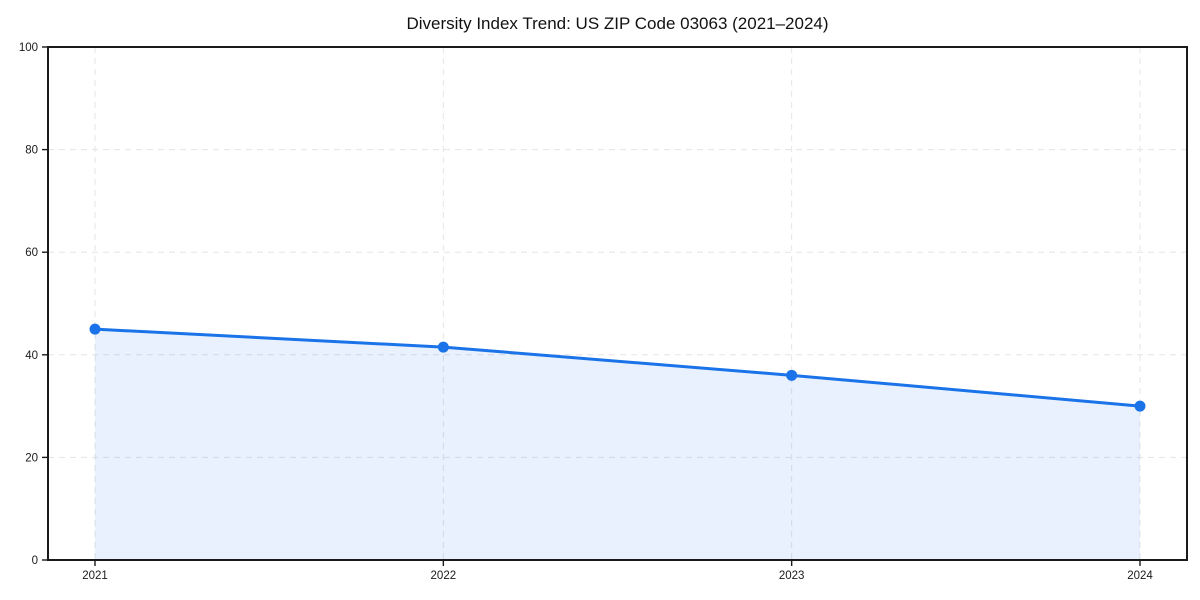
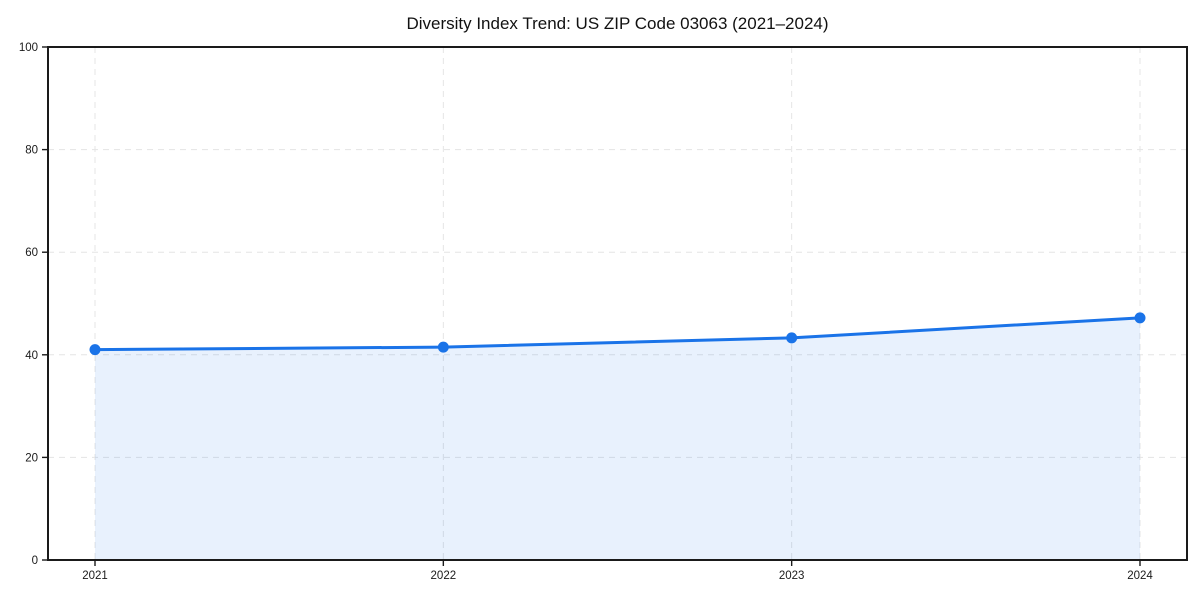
2021: 45 -> 41
2023: 36 -> 43
2024: 30 -> 47
